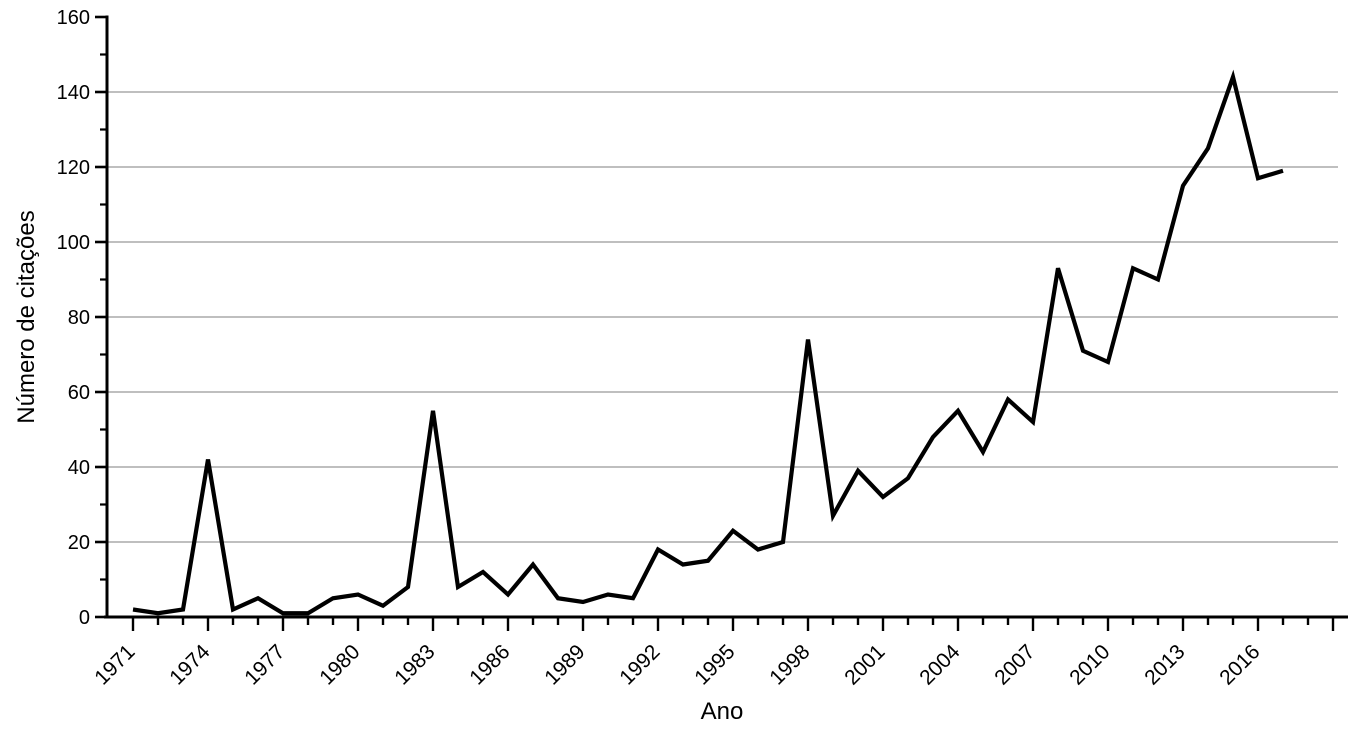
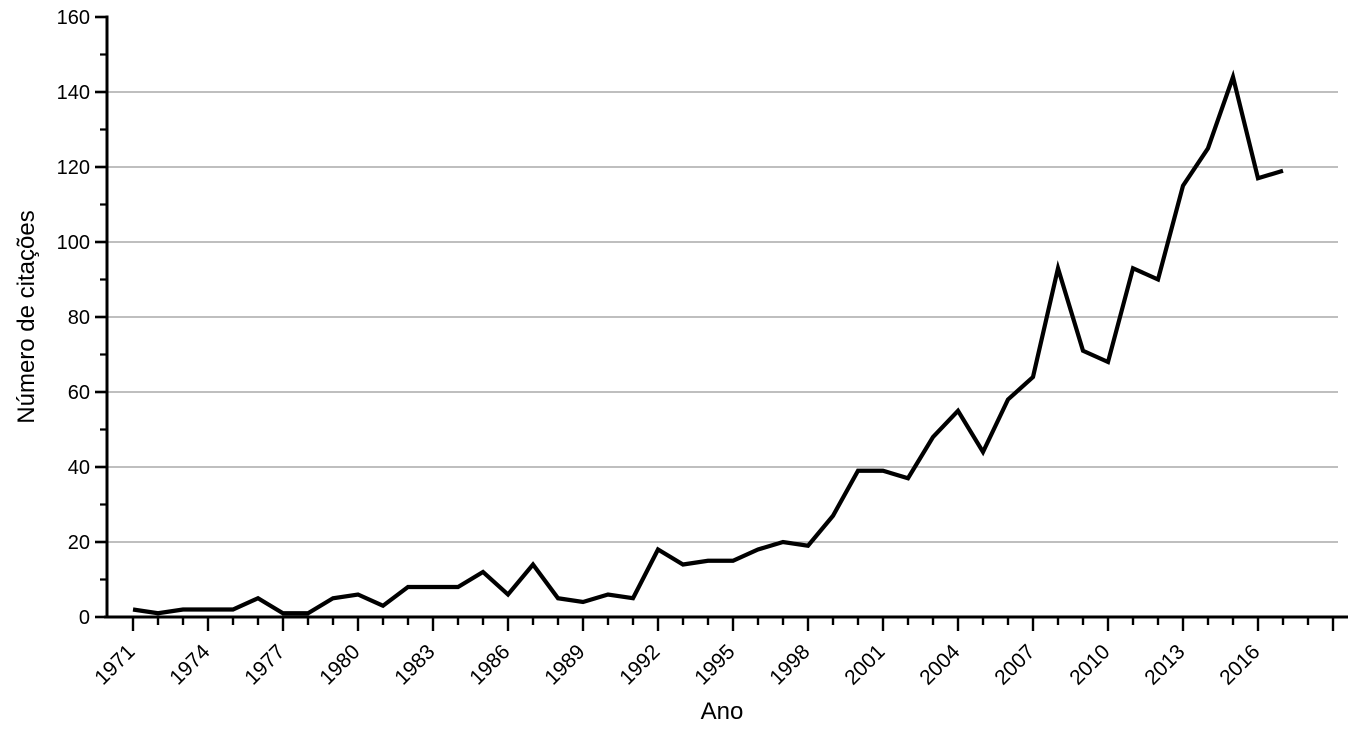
1974: 42 -> 2
1983: 55 -> 8
1995: 23 -> 15
1998: 74 -> 19
2001: 32 -> 39
2007: 52 -> 64
